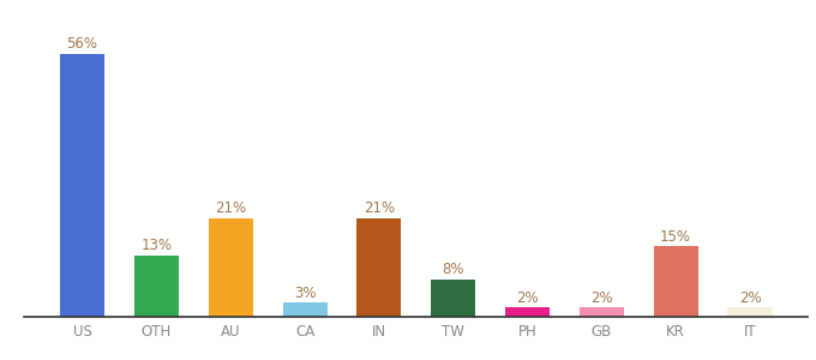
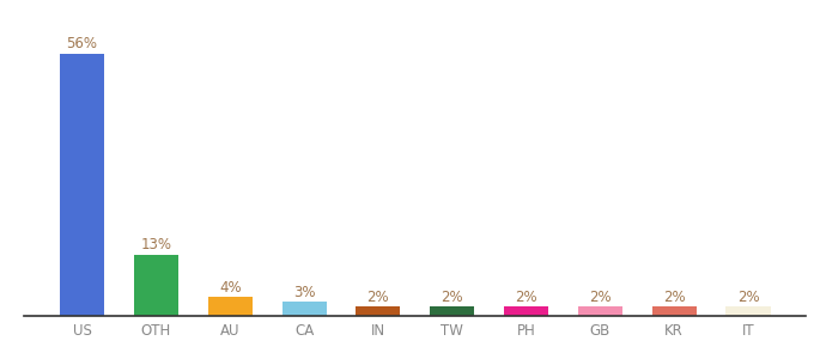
AU: 21% -> 4%
IN: 21% -> 2%
TW: 8% -> 2%
KR: 15% -> 2%
